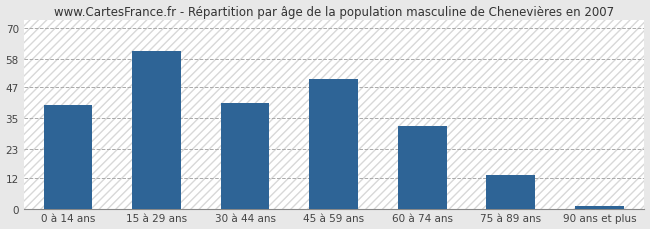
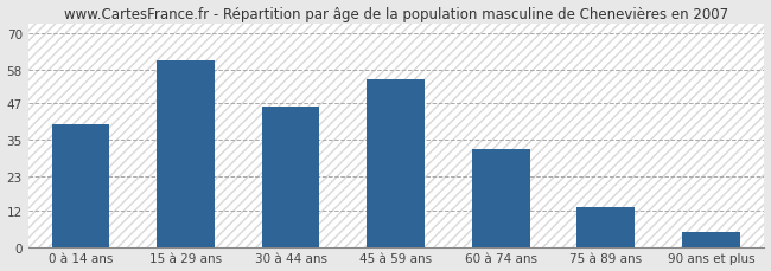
30 à 44 ans: 41 -> 46
45 à 59 ans: 50 -> 55
90 ans et plus: 1 -> 5
